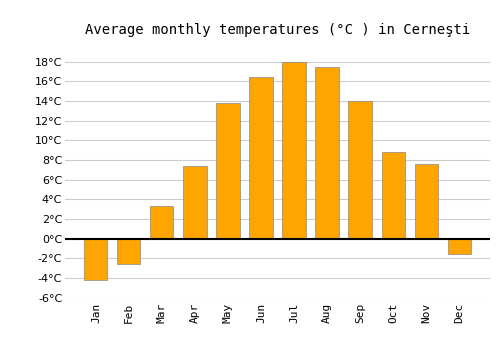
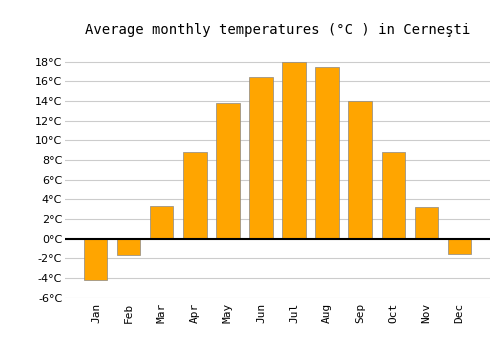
Feb: -2.6°C -> -1.7°C
Apr: 7.4°C -> 8.8°C
Nov: 7.6°C -> 3.2°C
